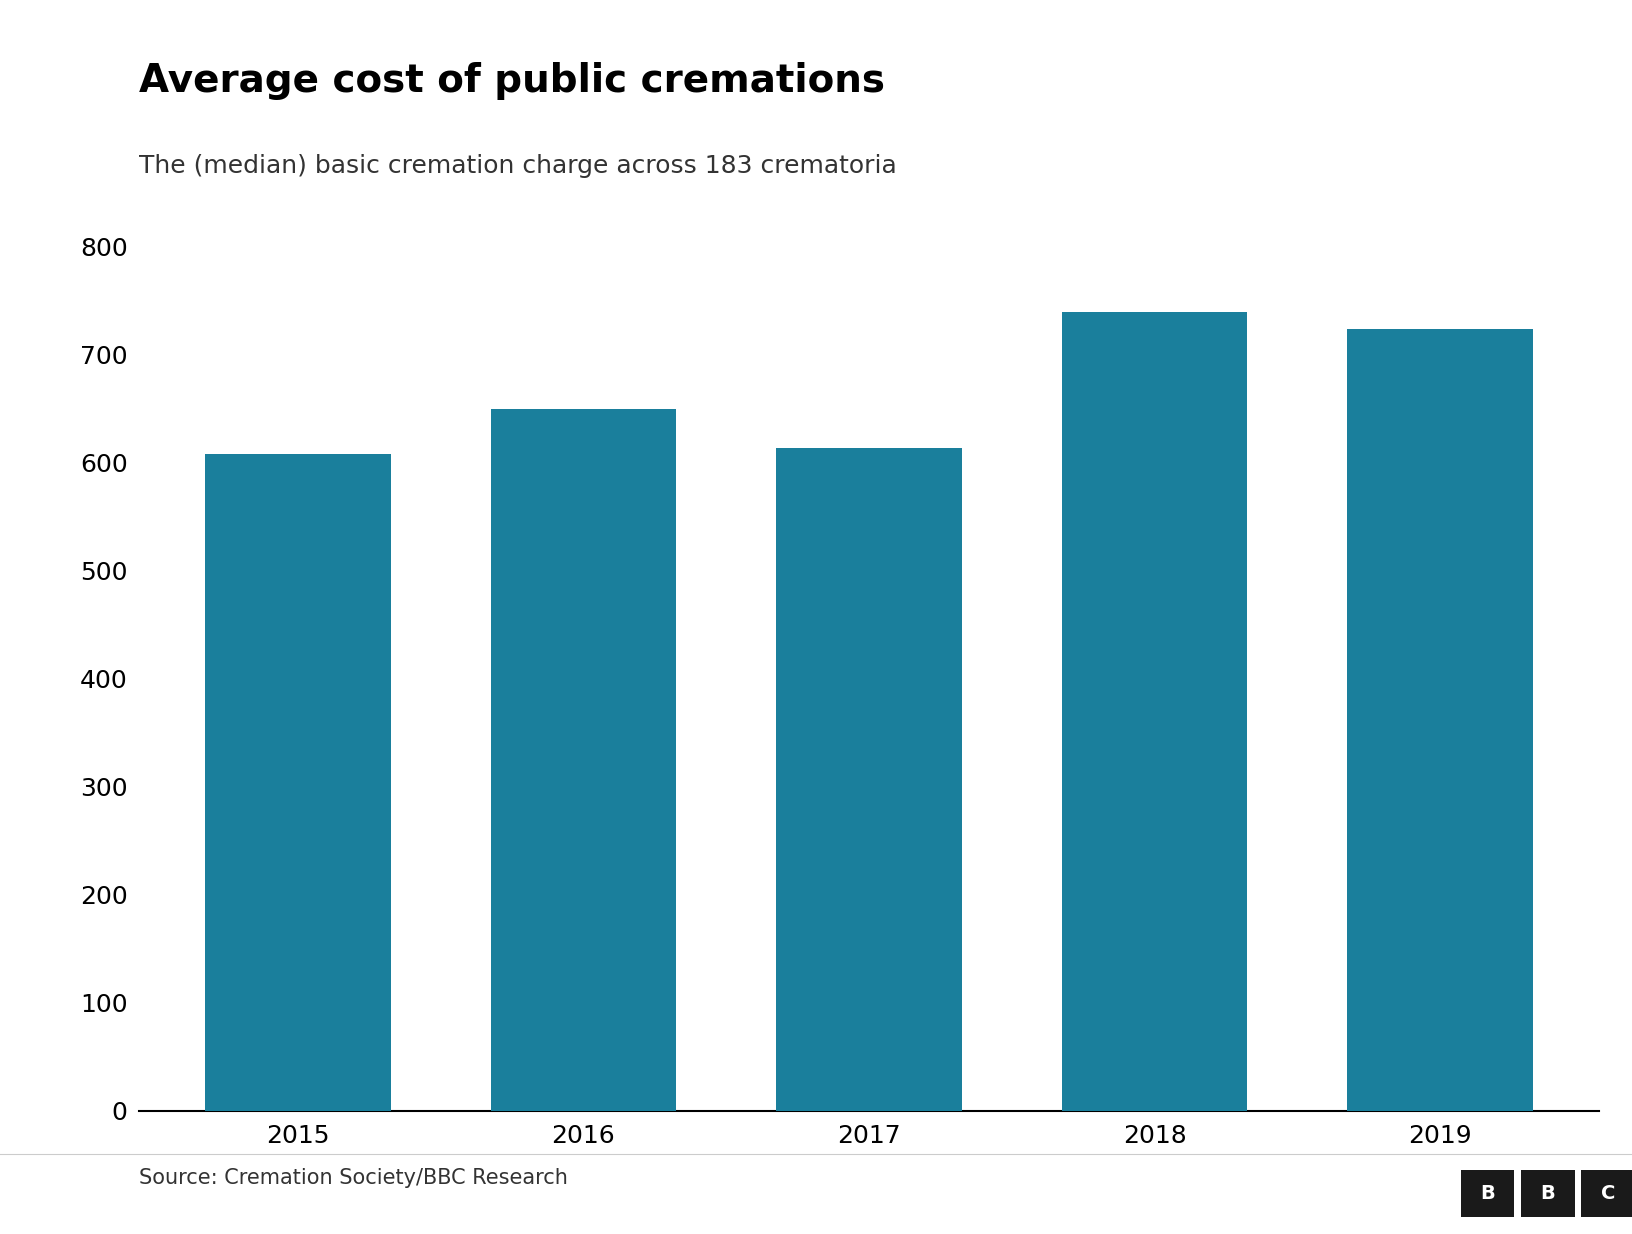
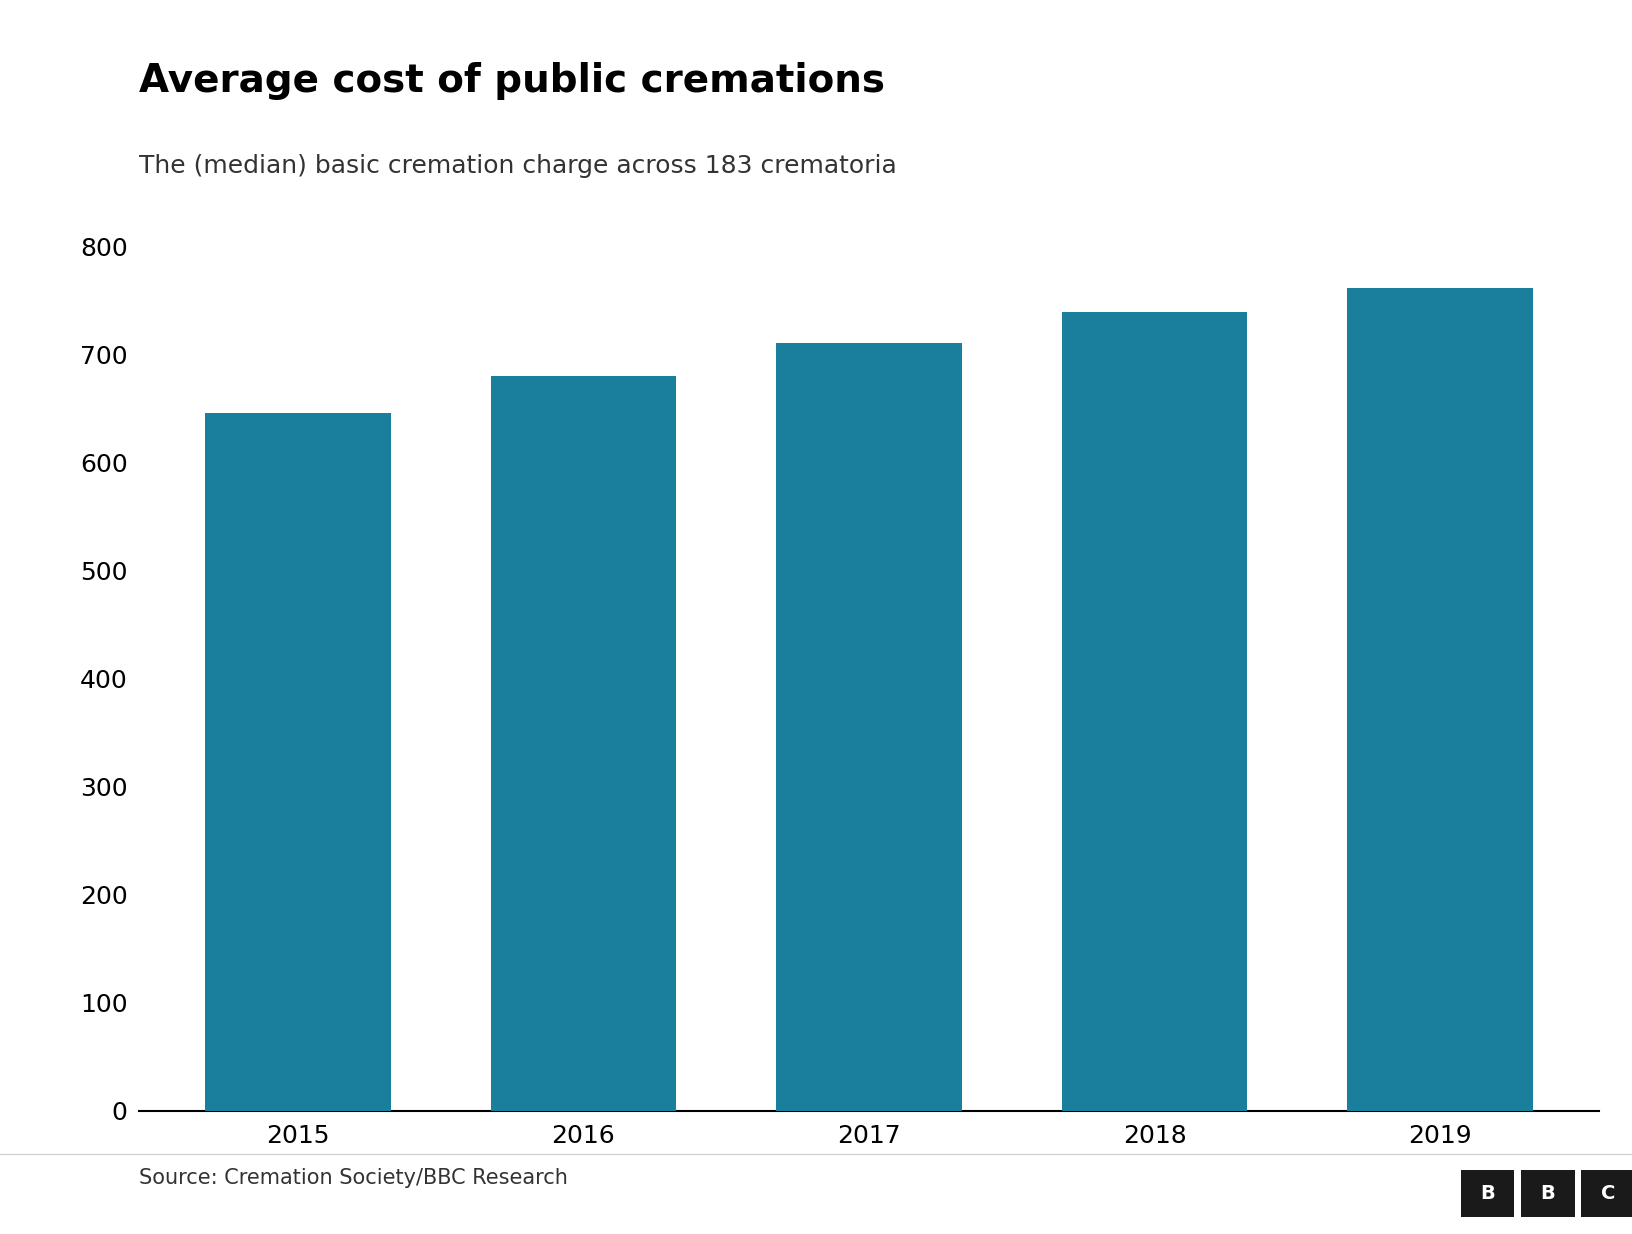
2015: 608 -> 646
2016: 650 -> 680
2017: 614 -> 711
2019: 724 -> 762
